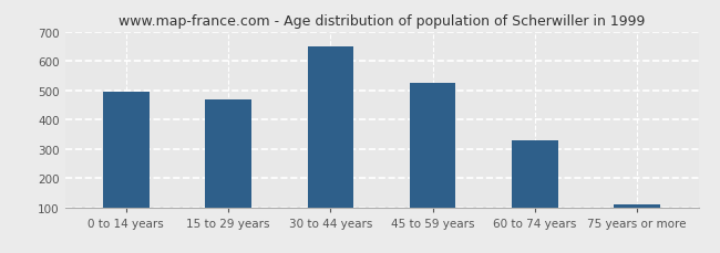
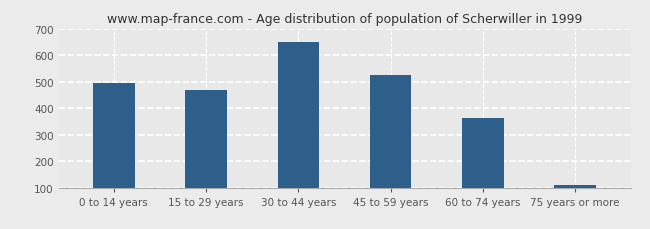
60 to 74 years: 330 -> 365
